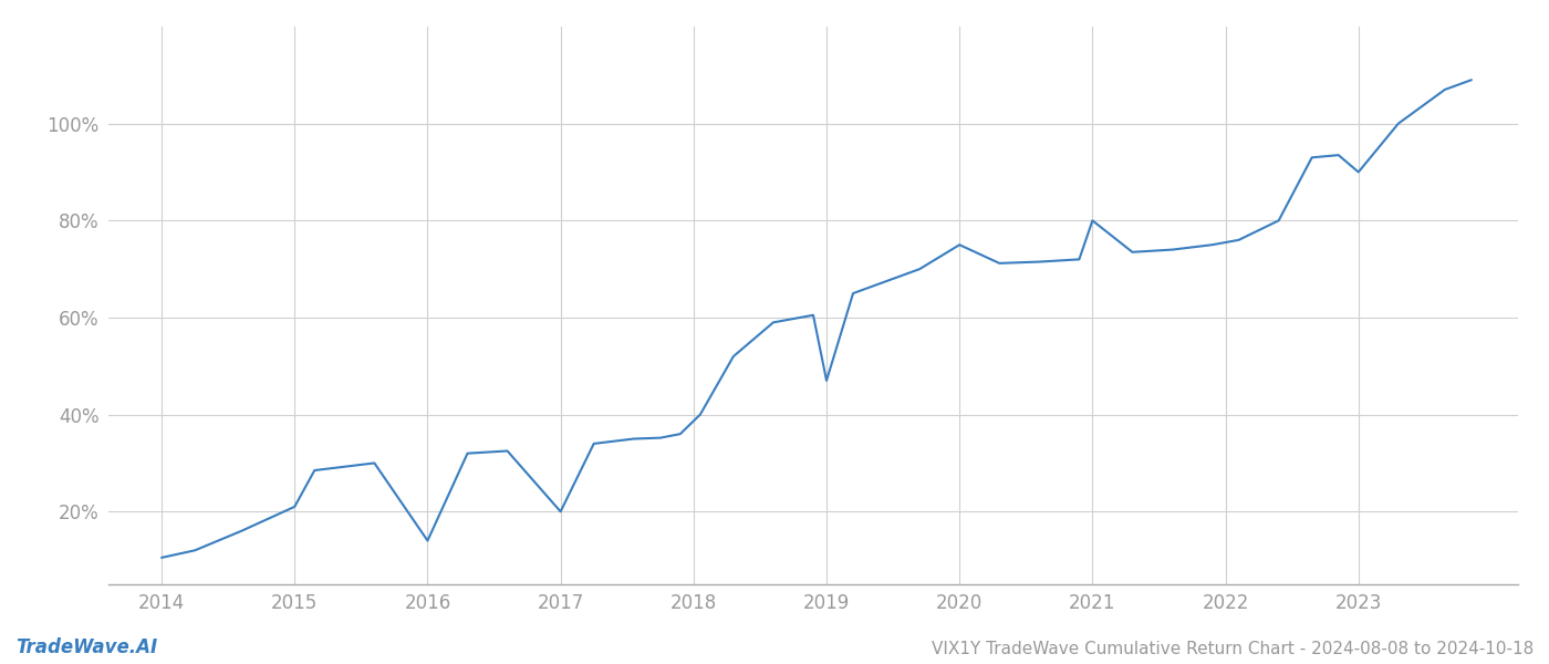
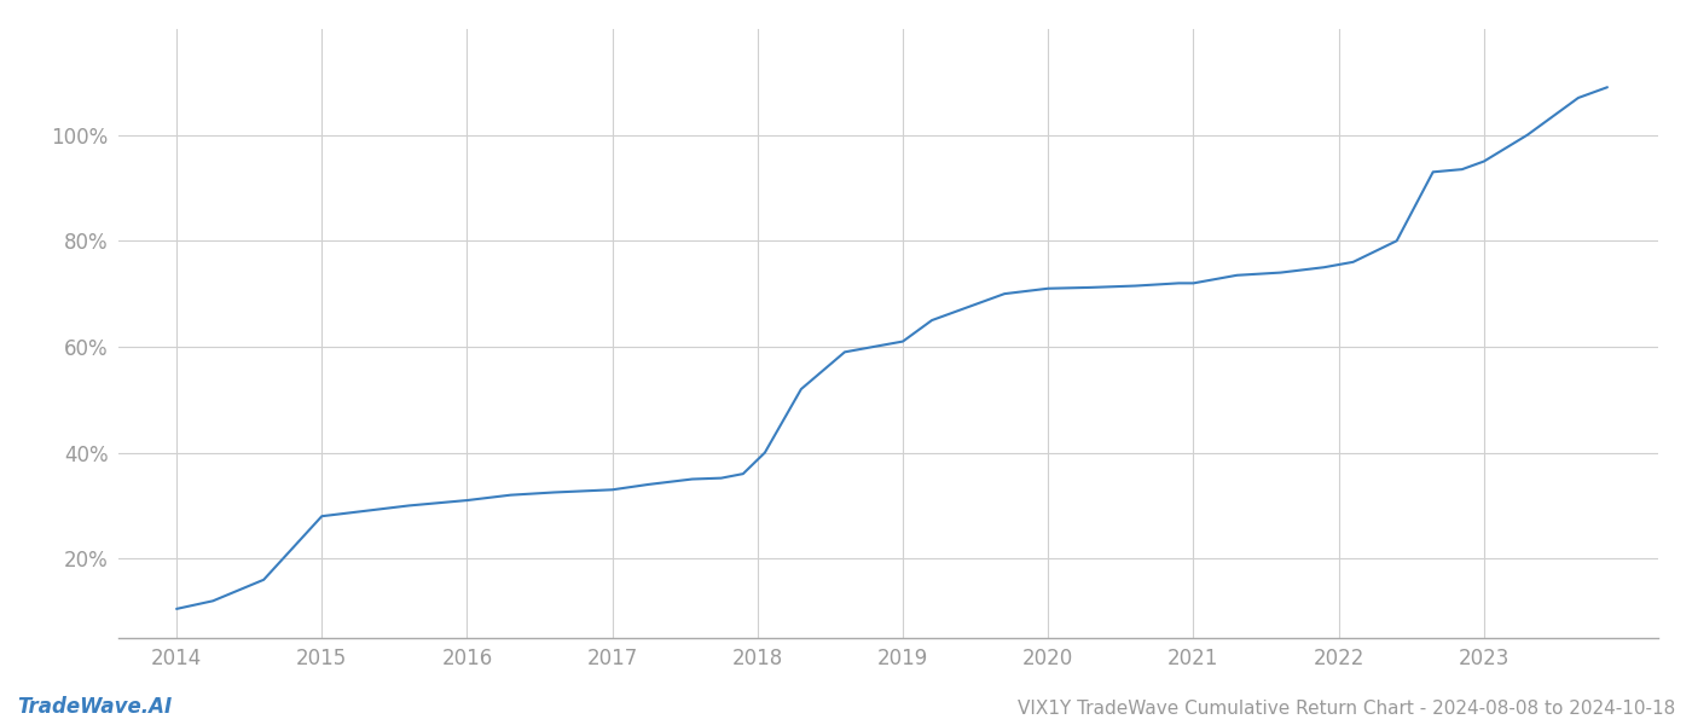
2015: 21.0% -> 28.0%
2016: 14.0% -> 31.0%
2017: 20.0% -> 33.0%
2019: 47.0% -> 61.0%
2020: 75.0% -> 71.0%
2021: 80.0% -> 72.0%
2023: 90.0% -> 95.0%
